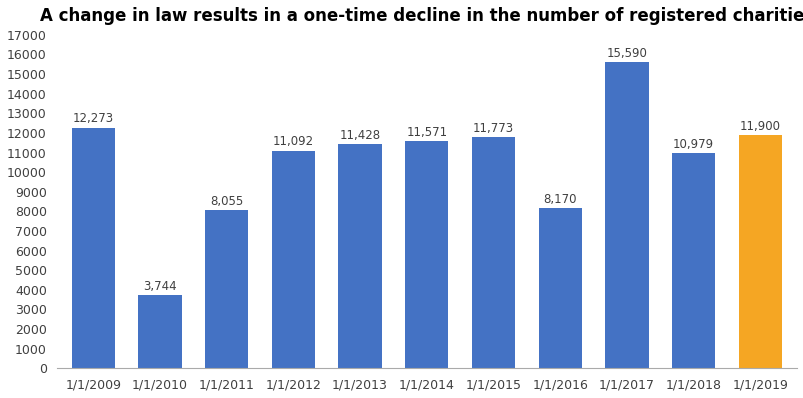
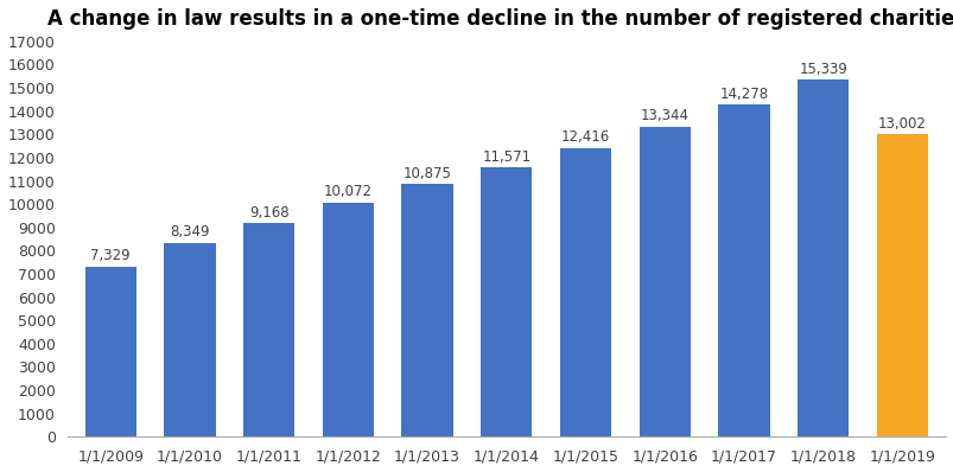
1/1/2009: 12,273 -> 7,329
1/1/2010: 3,744 -> 8,349
1/1/2011: 8,055 -> 9,168
1/1/2012: 11,092 -> 10,072
1/1/2013: 11,428 -> 10,875
1/1/2015: 11,773 -> 12,416
1/1/2016: 8,170 -> 13,344
1/1/2017: 15,590 -> 14,278
1/1/2018: 10,979 -> 15,339
1/1/2019: 11,900 -> 13,002
